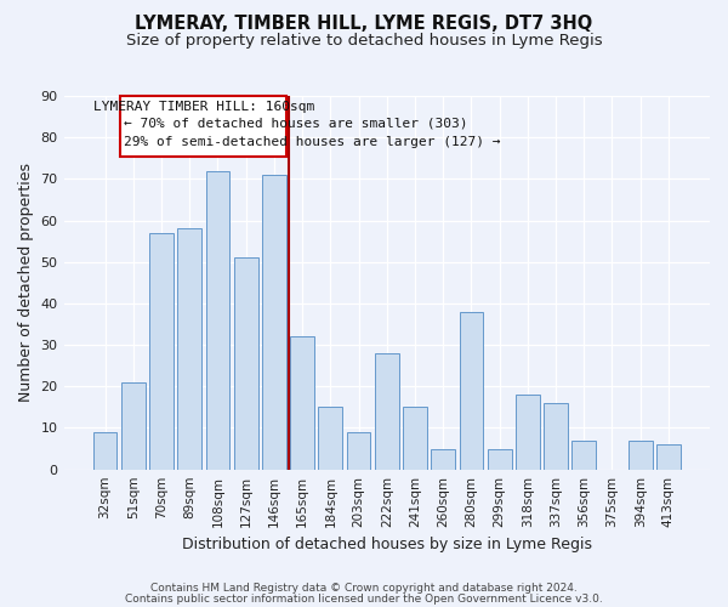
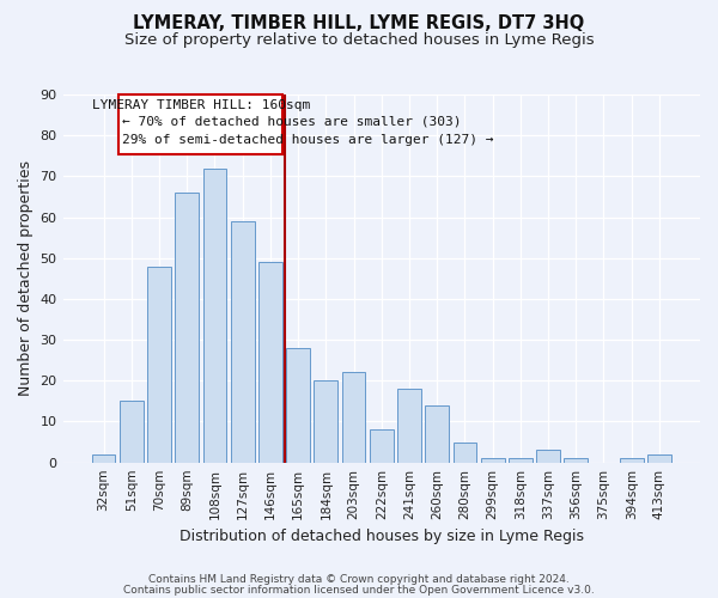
32sqm: 9 -> 2
51sqm: 21 -> 15
70sqm: 57 -> 48
89sqm: 58 -> 66
127sqm: 51 -> 59
146sqm: 71 -> 49
165sqm: 32 -> 28
184sqm: 15 -> 20
203sqm: 9 -> 22
222sqm: 28 -> 8
241sqm: 15 -> 18
260sqm: 5 -> 14
280sqm: 38 -> 5
299sqm: 5 -> 1
318sqm: 18 -> 1
337sqm: 16 -> 3
356sqm: 7 -> 1
394sqm: 7 -> 1
413sqm: 6 -> 2
